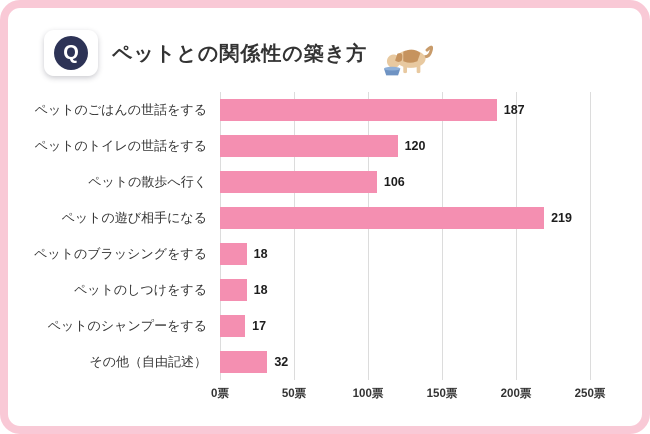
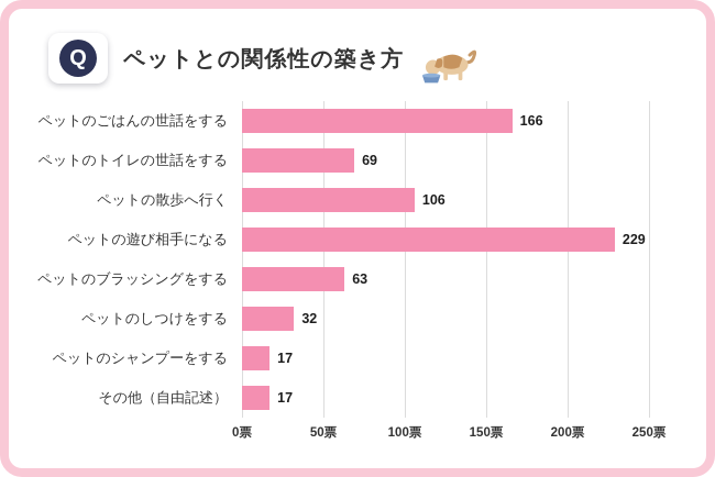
ペットのごはんの世話をする: 187 -> 166
ペットのトイレの世話をする: 120 -> 69
ペットの遊び相手になる: 219 -> 229
ペットのブラッシングをする: 18 -> 63
ペットのしつけをする: 18 -> 32
その他（自由記述）: 32 -> 17
